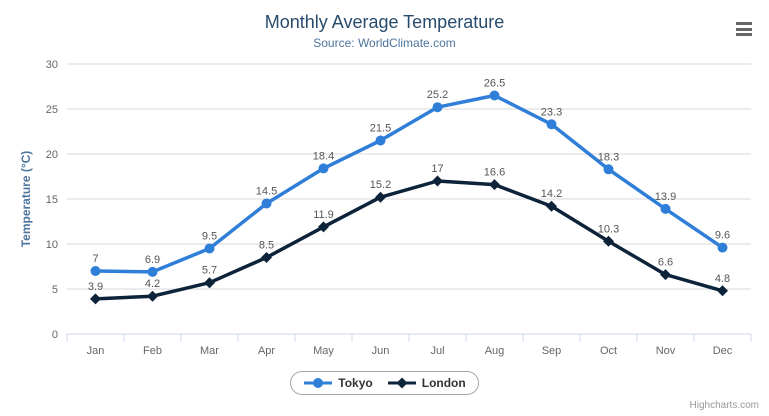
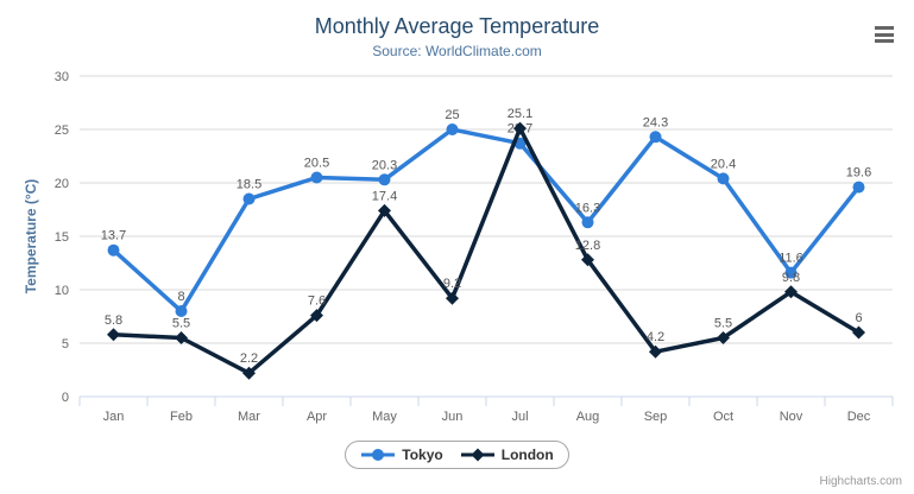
Tokyo/Jan: 7 -> 13.7
London/Jan: 3.9 -> 5.8
Tokyo/Feb: 6.9 -> 8
London/Feb: 4.2 -> 5.5
Tokyo/Mar: 9.5 -> 18.5
London/Mar: 5.7 -> 2.2
Tokyo/Apr: 14.5 -> 20.5
London/Apr: 8.5 -> 7.6
Tokyo/May: 18.4 -> 20.3
London/May: 11.9 -> 17.4
Tokyo/Jun: 21.5 -> 25
London/Jun: 15.2 -> 9.2
Tokyo/Jul: 25.2 -> 23.7
London/Jul: 17 -> 25.1
Tokyo/Aug: 26.5 -> 16.3
London/Aug: 16.6 -> 12.8
Tokyo/Sep: 23.3 -> 24.3
London/Sep: 14.2 -> 4.2
Tokyo/Oct: 18.3 -> 20.4
London/Oct: 10.3 -> 5.5
Tokyo/Nov: 13.9 -> 11.6
London/Nov: 6.6 -> 9.8
Tokyo/Dec: 9.6 -> 19.6
London/Dec: 4.8 -> 6
